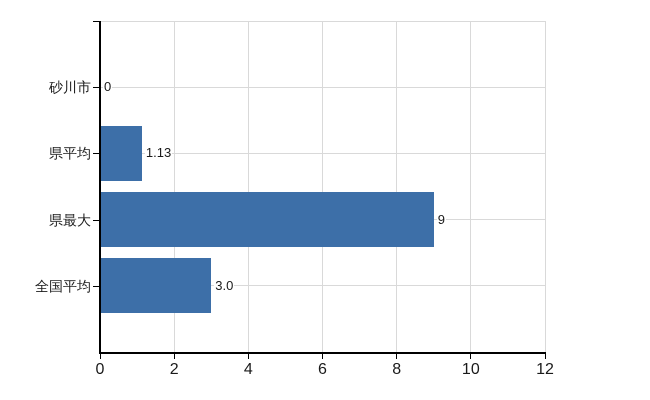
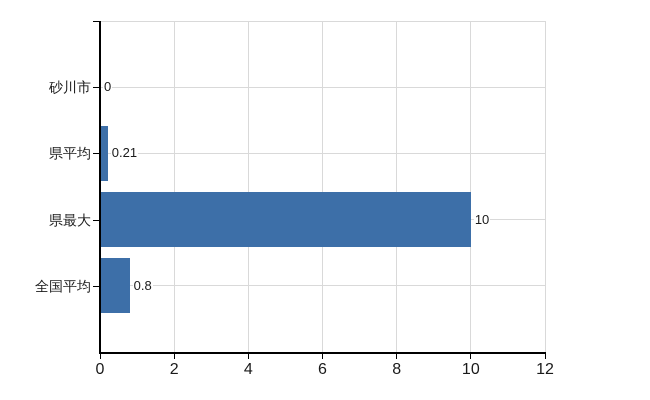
県平均: 1.13 -> 0.21
県最大: 9 -> 10
全国平均: 3.0 -> 0.8
